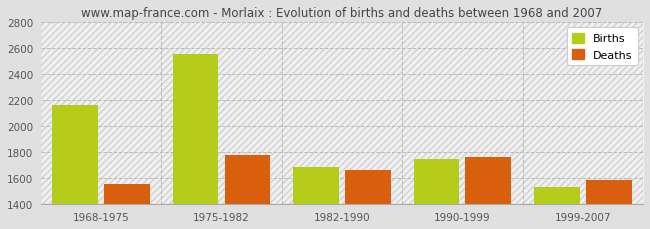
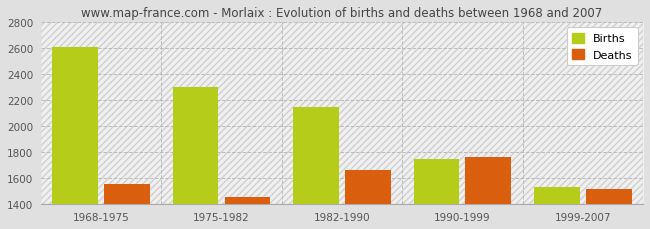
Births/1968-1975: 2160 -> 2600
Births/1975-1982: 2550 -> 2300
Deaths/1975-1982: 1780 -> 1460
Births/1982-1990: 1690 -> 2140
Deaths/1999-2007: 1590 -> 1520
